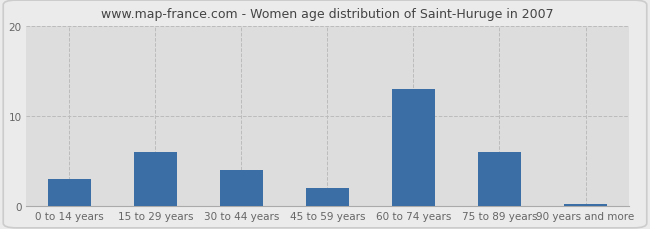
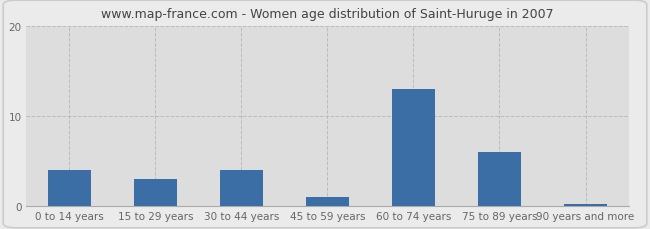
0 to 14 years: 3.0 -> 4.0
15 to 29 years: 6.0 -> 3.0
45 to 59 years: 2.0 -> 1.0
